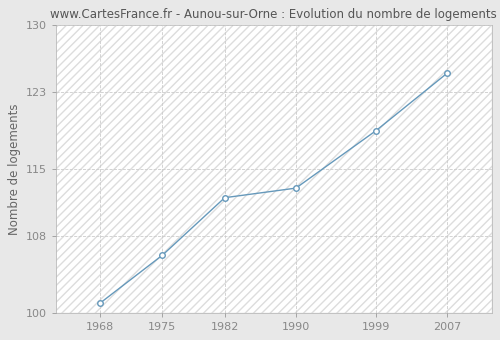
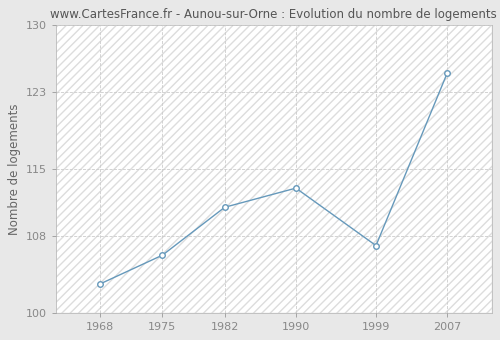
1968: 101 -> 103
1982: 112 -> 111
1999: 119 -> 107
